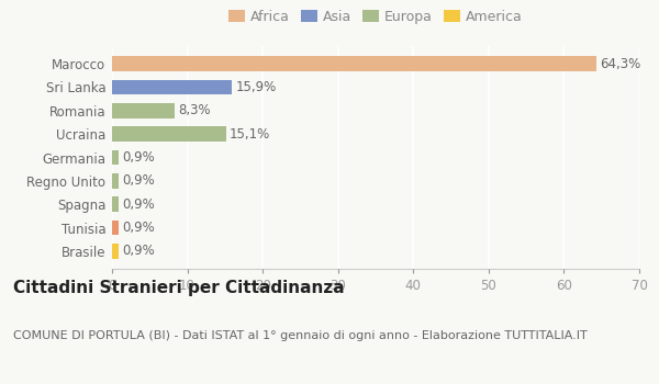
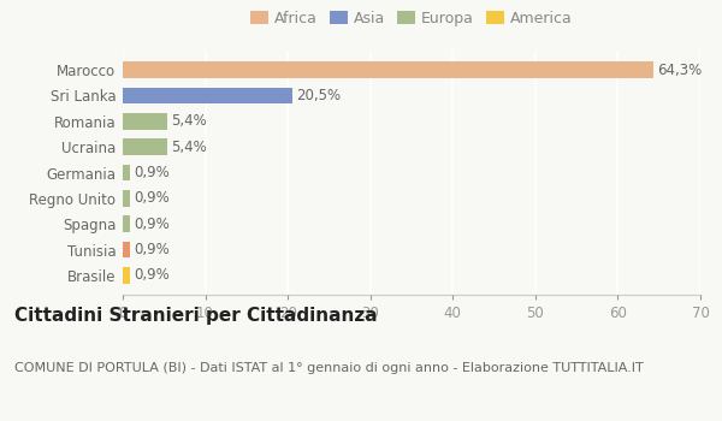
Sri Lanka: 15,9% -> 20,5%
Romania: 8,3% -> 5,4%
Ucraina: 15,1% -> 5,4%
